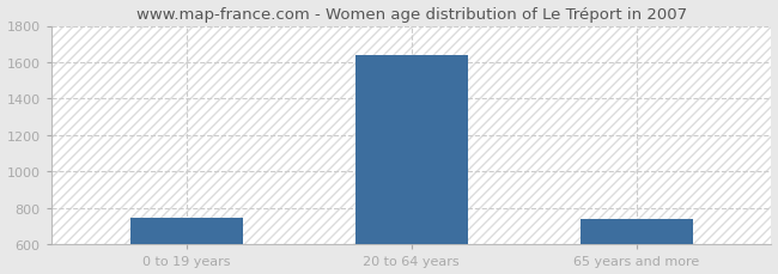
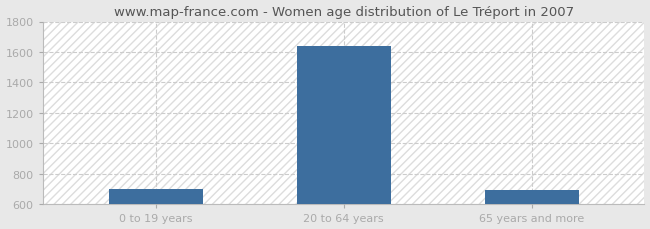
0 to 19 years: 750 -> 700
65 years and more: 740 -> 690
